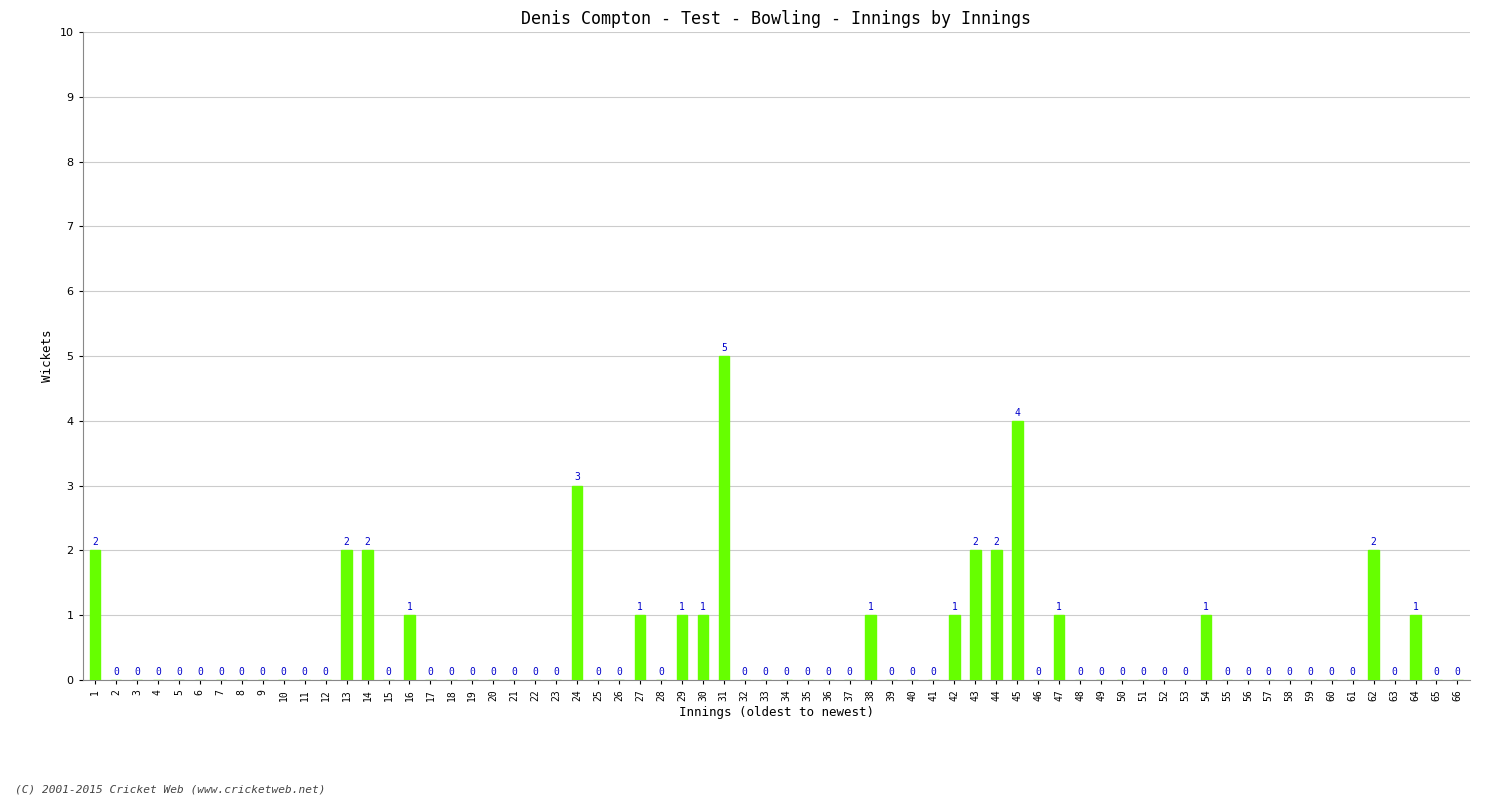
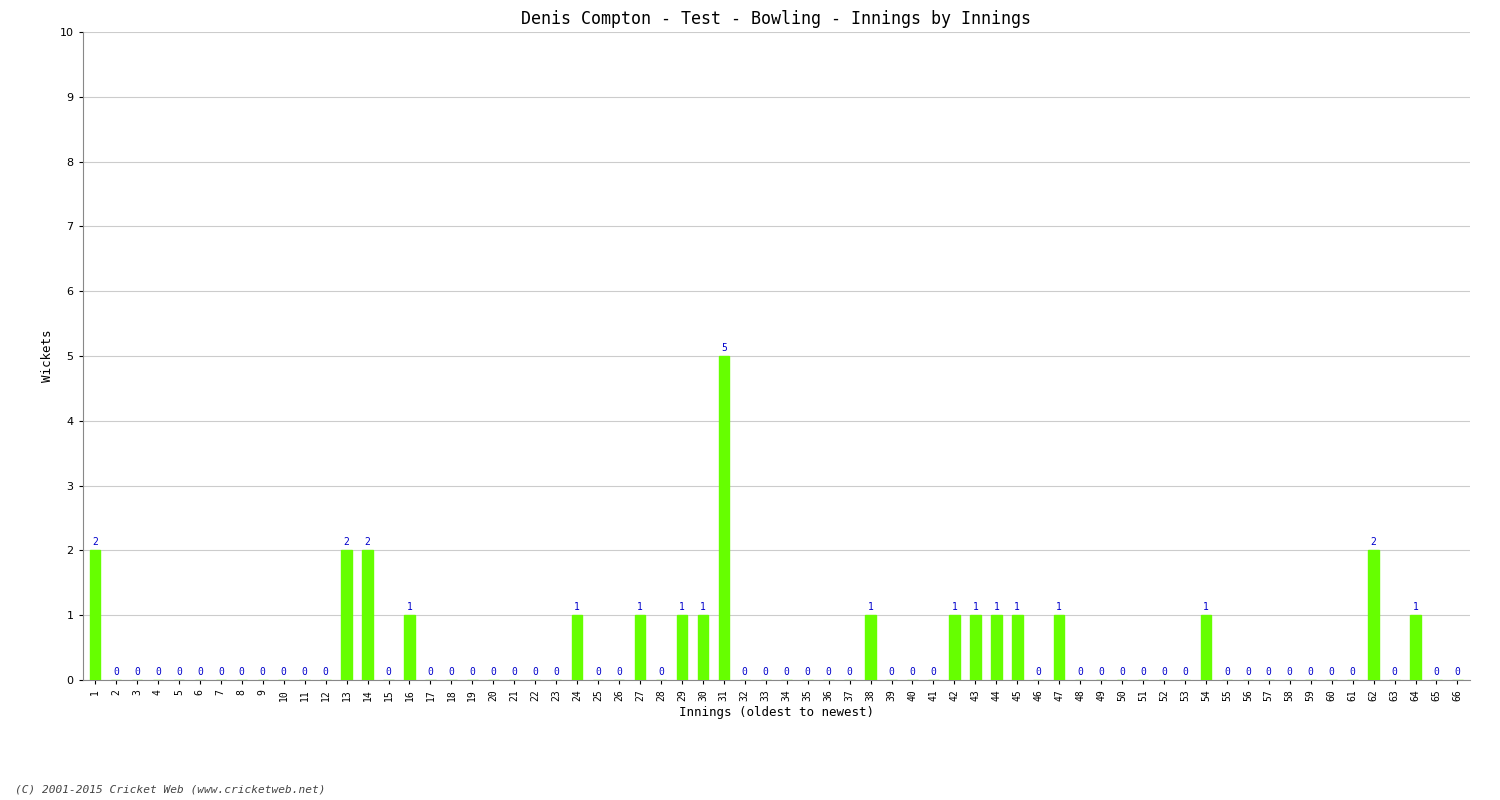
24: 3 -> 1
43: 2 -> 1
44: 2 -> 1
45: 4 -> 1
